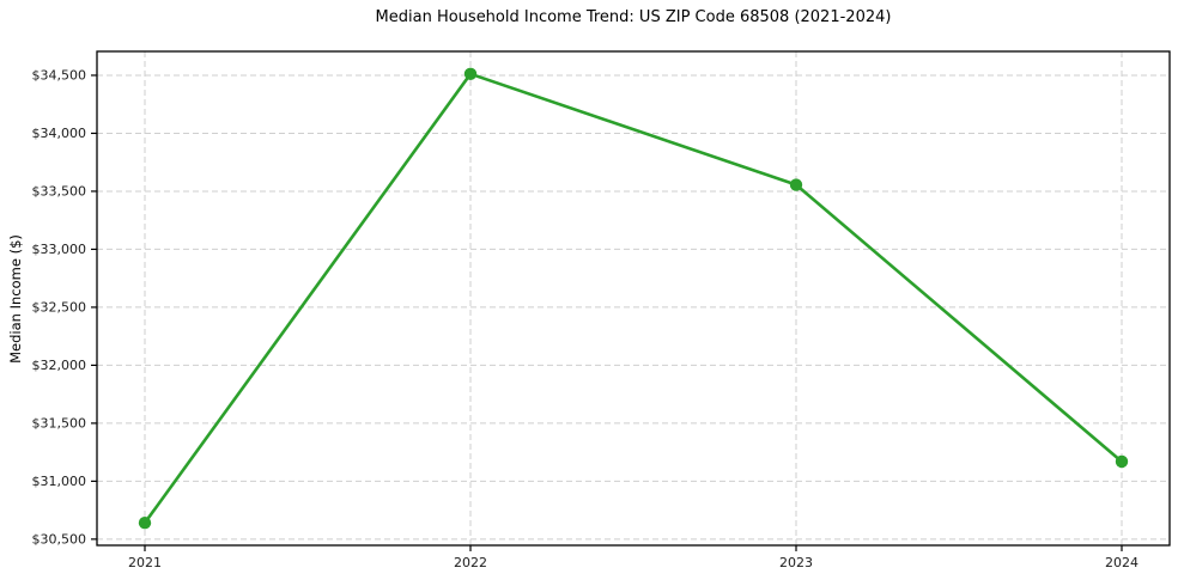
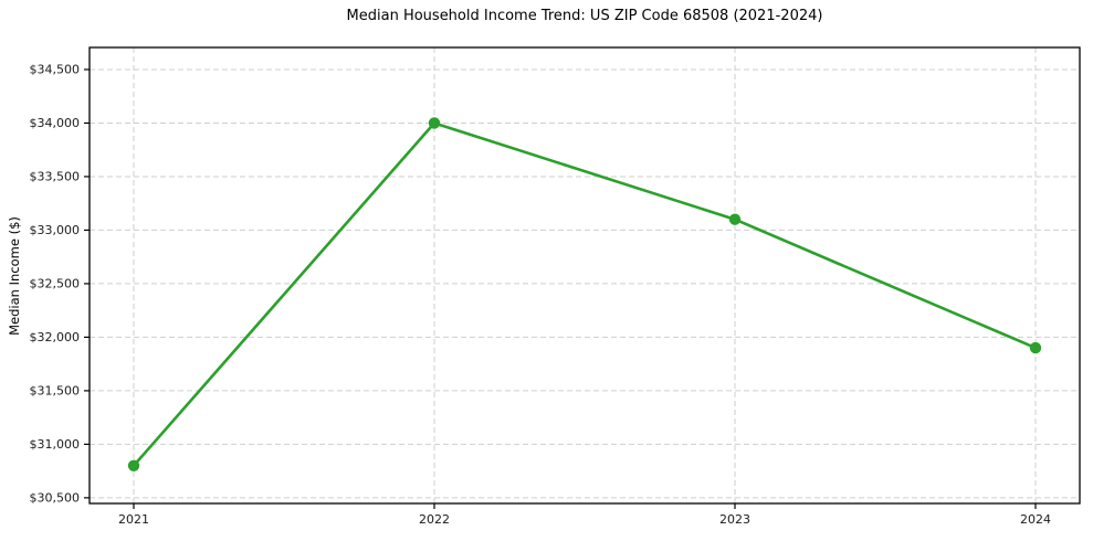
2021: $30600 -> $30800
2022: $34500 -> $34000
2023: $33600 -> $33100
2024: $31200 -> $31900
